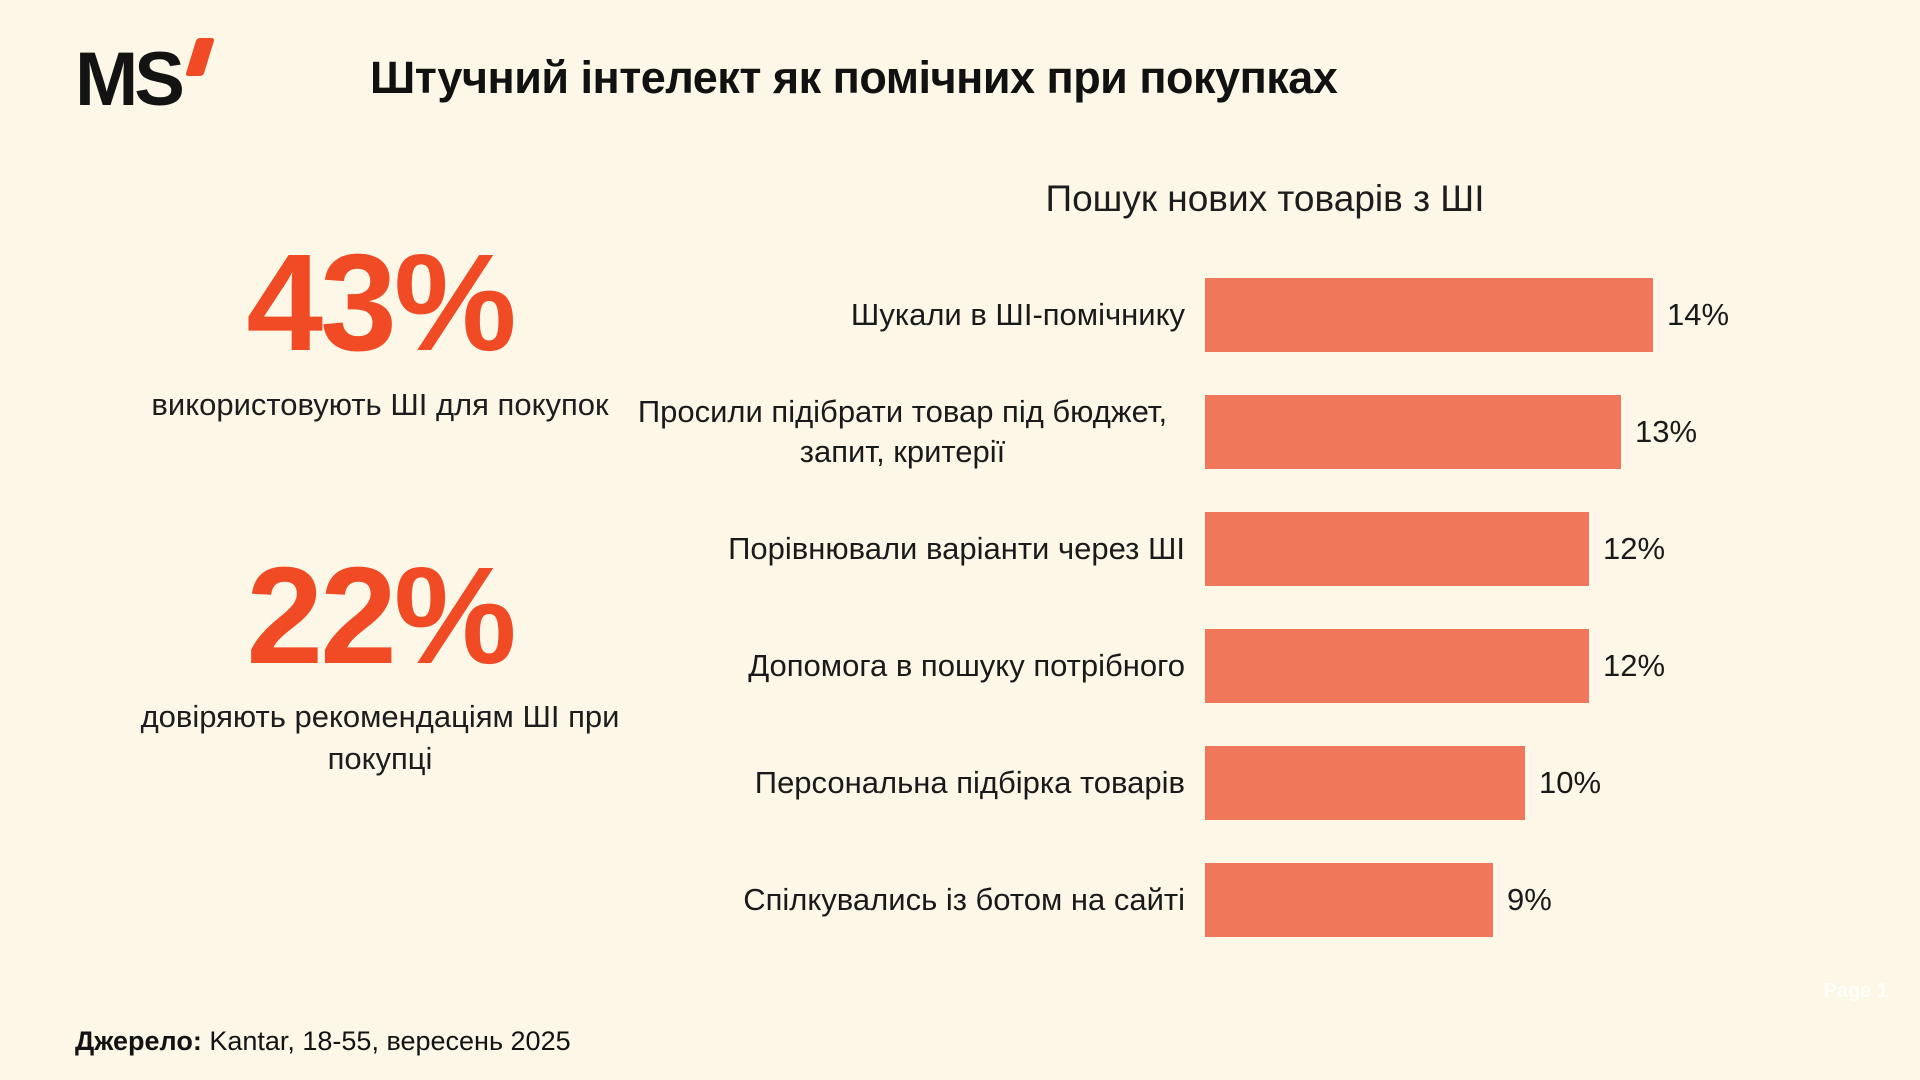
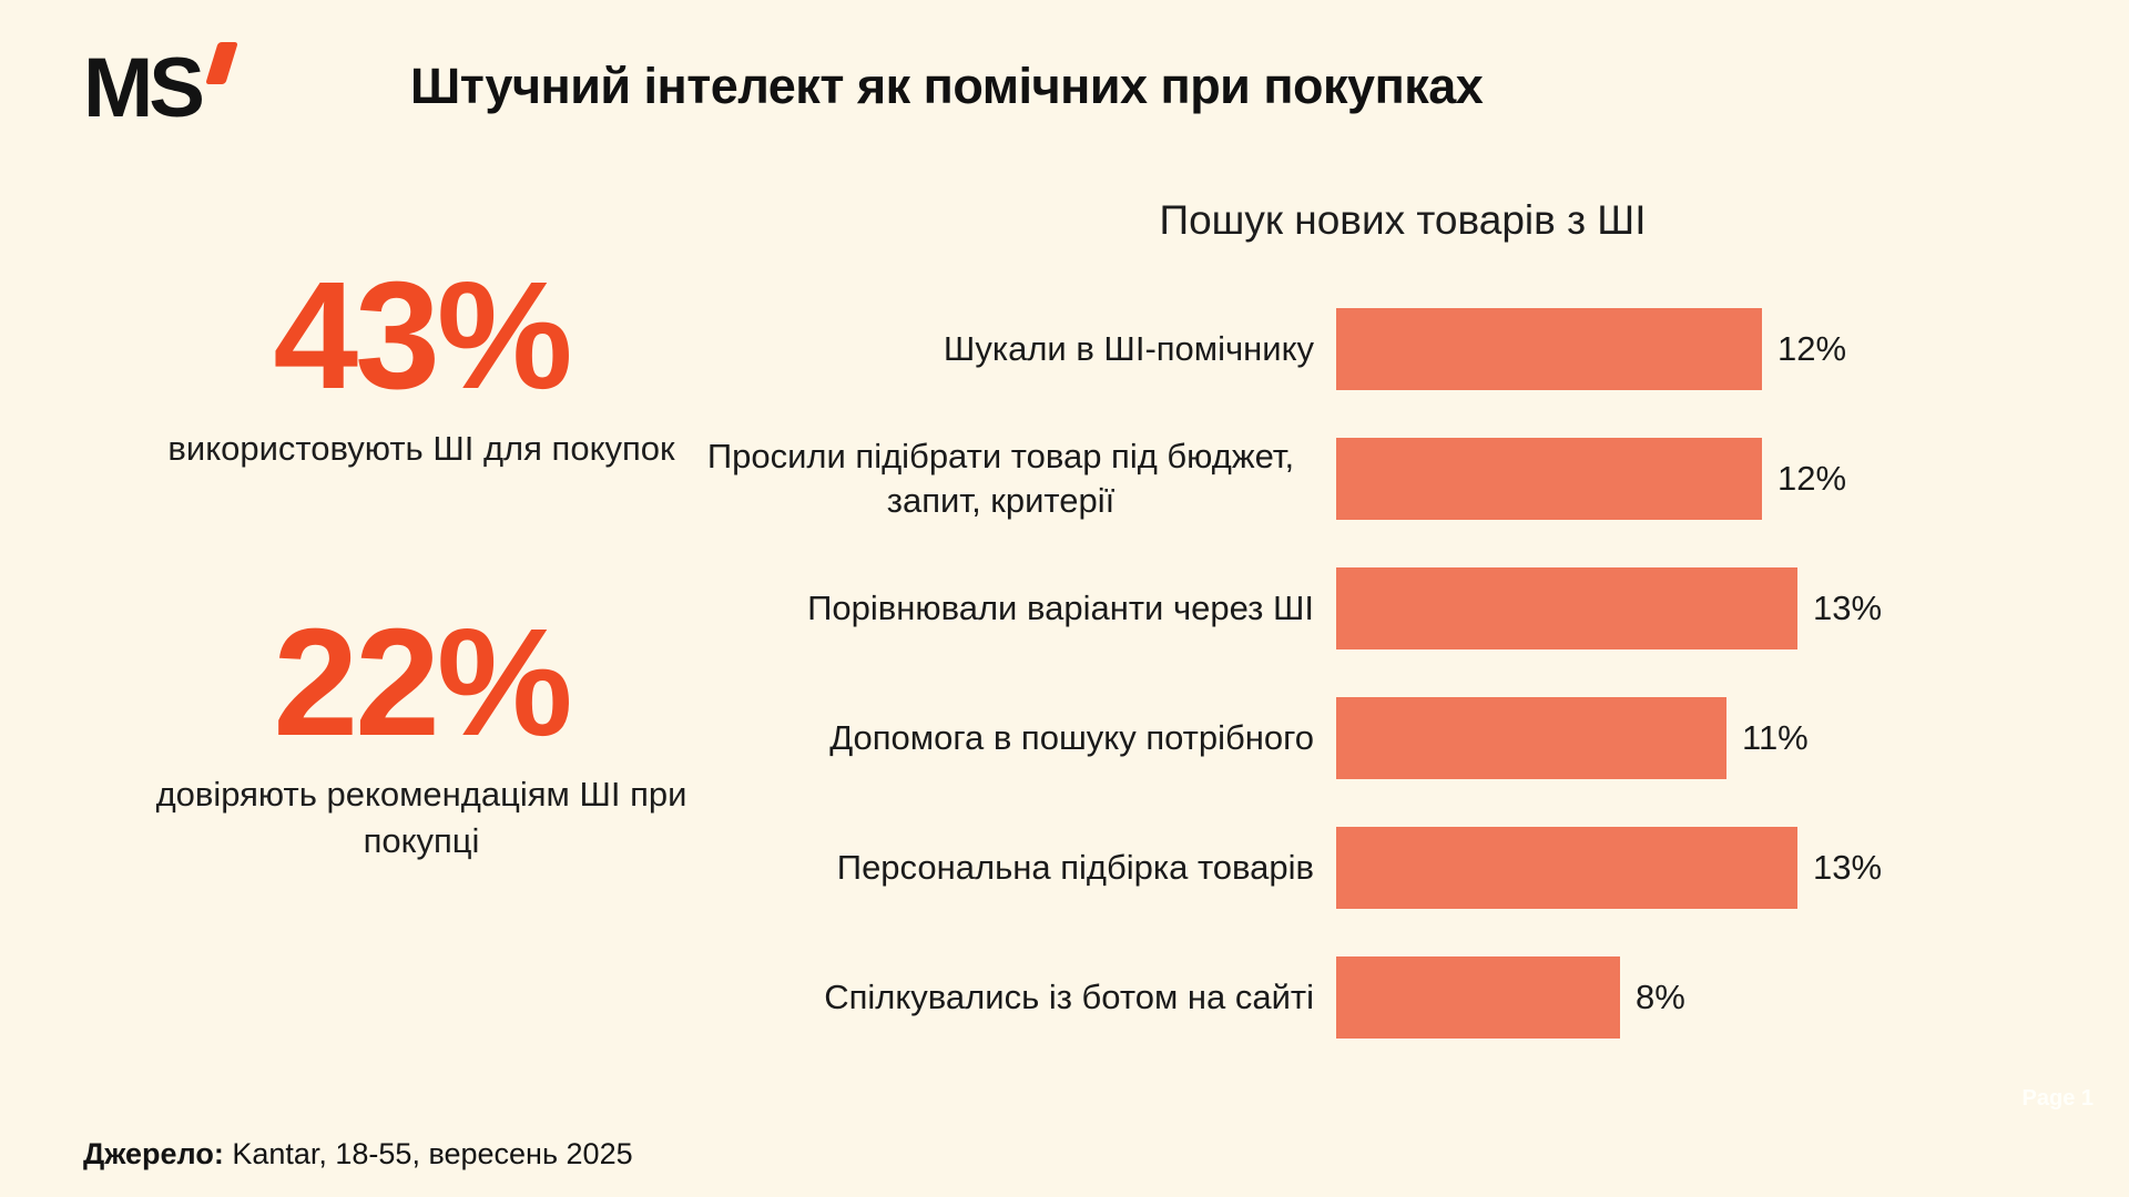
Шукали в ШІ-помічнику: 14% -> 12%
Просили підібрати товар під бюджет, запит, критерії: 13% -> 12%
Порівнювали варіанти через ШІ: 12% -> 13%
Допомога в пошуку потрібного: 12% -> 11%
Персональна підбірка товарів: 10% -> 13%
Спілкувались із ботом на сайті: 9% -> 8%
